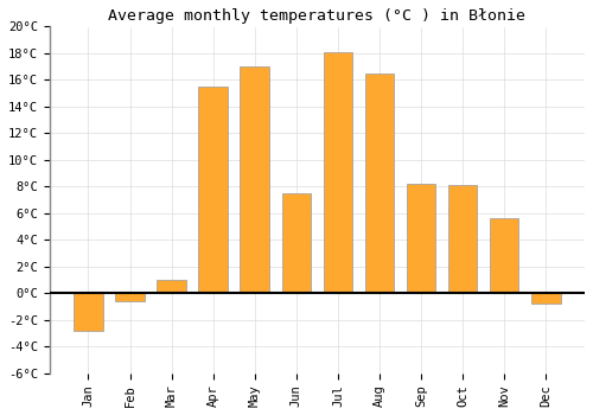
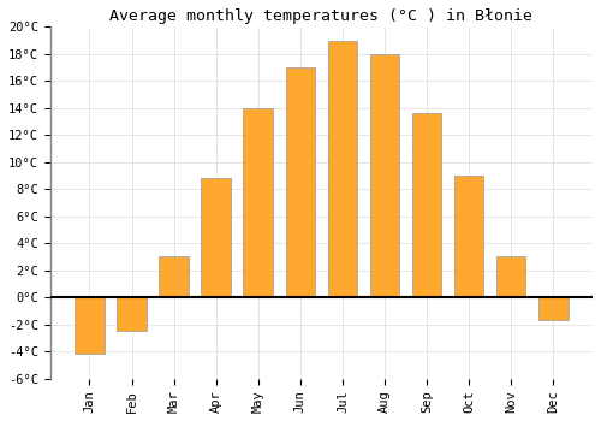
Jan: -2.8°C -> -4.2°C
Feb: -0.6°C -> -2.5°C
Mar: 1.0°C -> 3.0°C
Apr: 15.5°C -> 8.8°C
May: 17.0°C -> 14.0°C
Jun: 7.5°C -> 17.0°C
Jul: 18.1°C -> 19.0°C
Aug: 16.5°C -> 18.0°C
Sep: 8.2°C -> 13.6°C
Oct: 8.1°C -> 9.0°C
Nov: 5.6°C -> 3.0°C
Dec: -0.8°C -> -1.7°C
